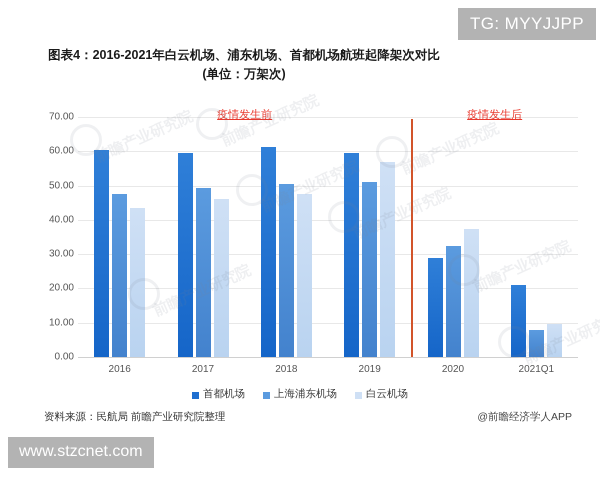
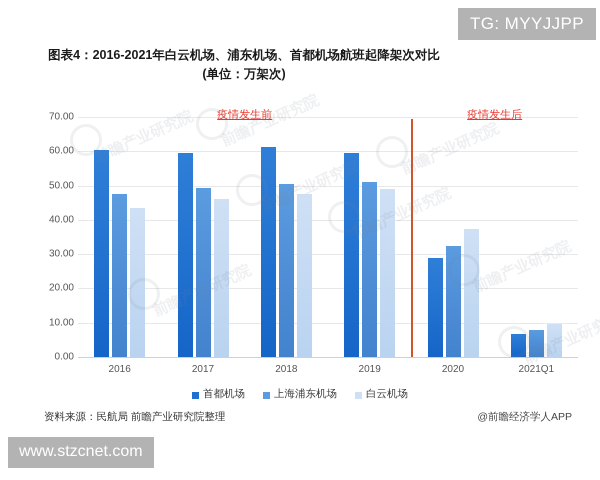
白云机场/2019: 57 -> 49
首都机场/2021Q1: 21 -> 7
